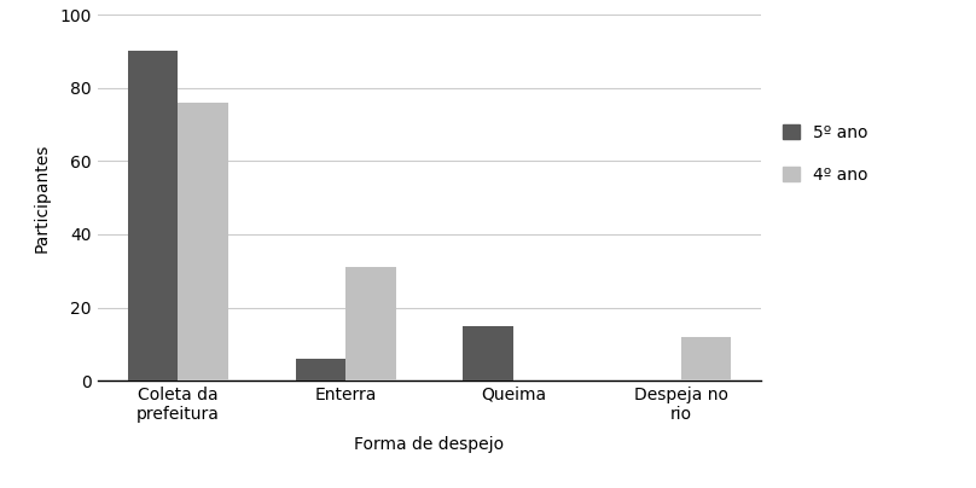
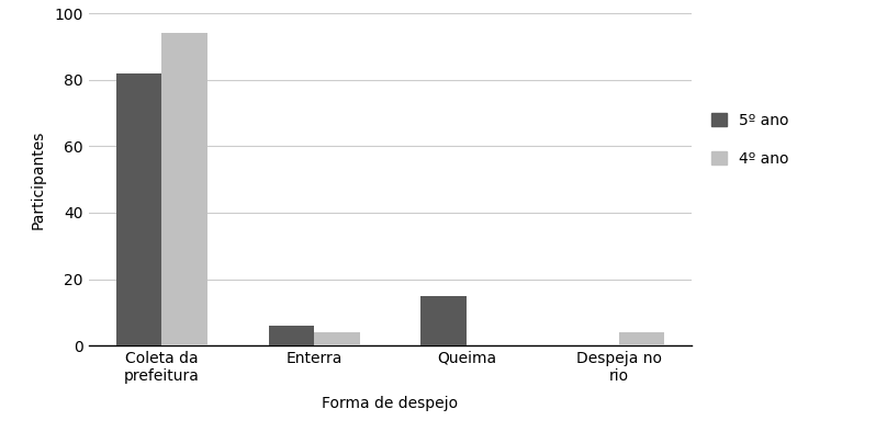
5º ano/Coleta da prefeitura: 90 -> 82
4º ano/Coleta da prefeitura: 76 -> 94
4º ano/Enterra: 31 -> 4
4º ano/Despeja no rio: 12 -> 4
